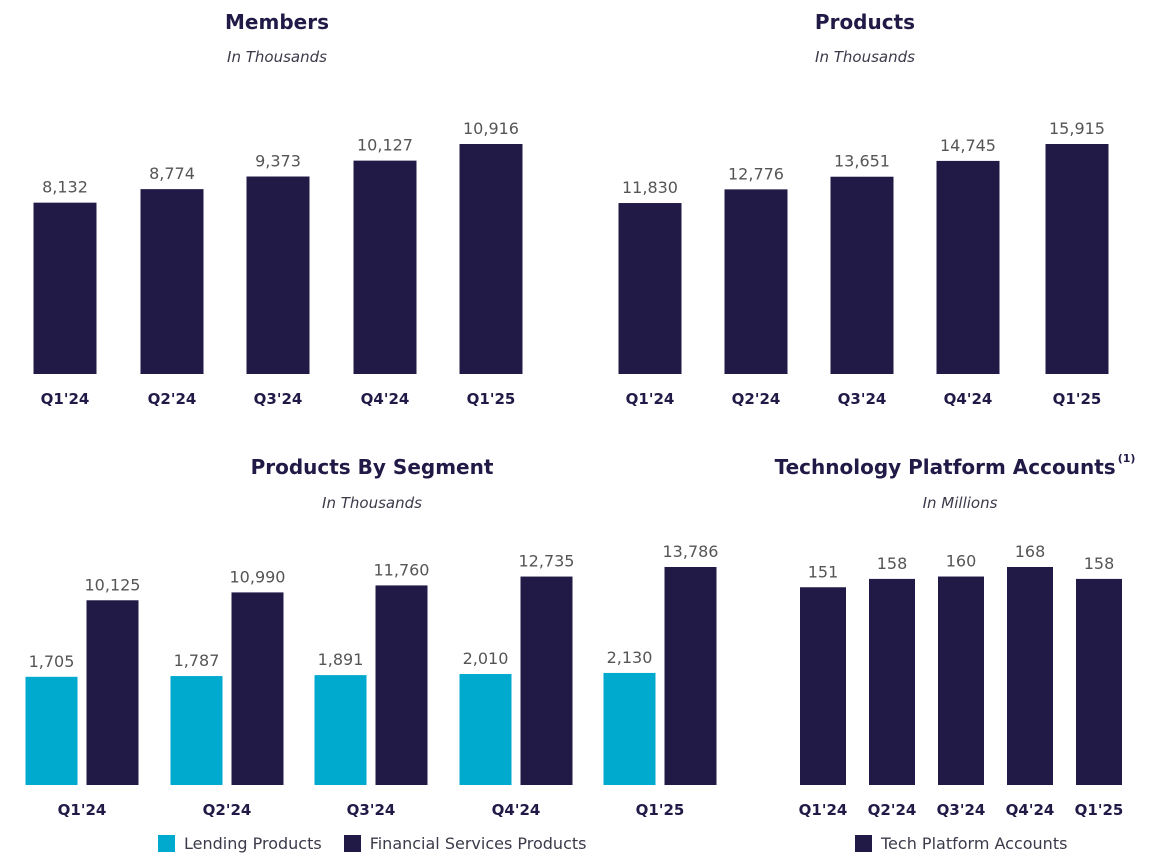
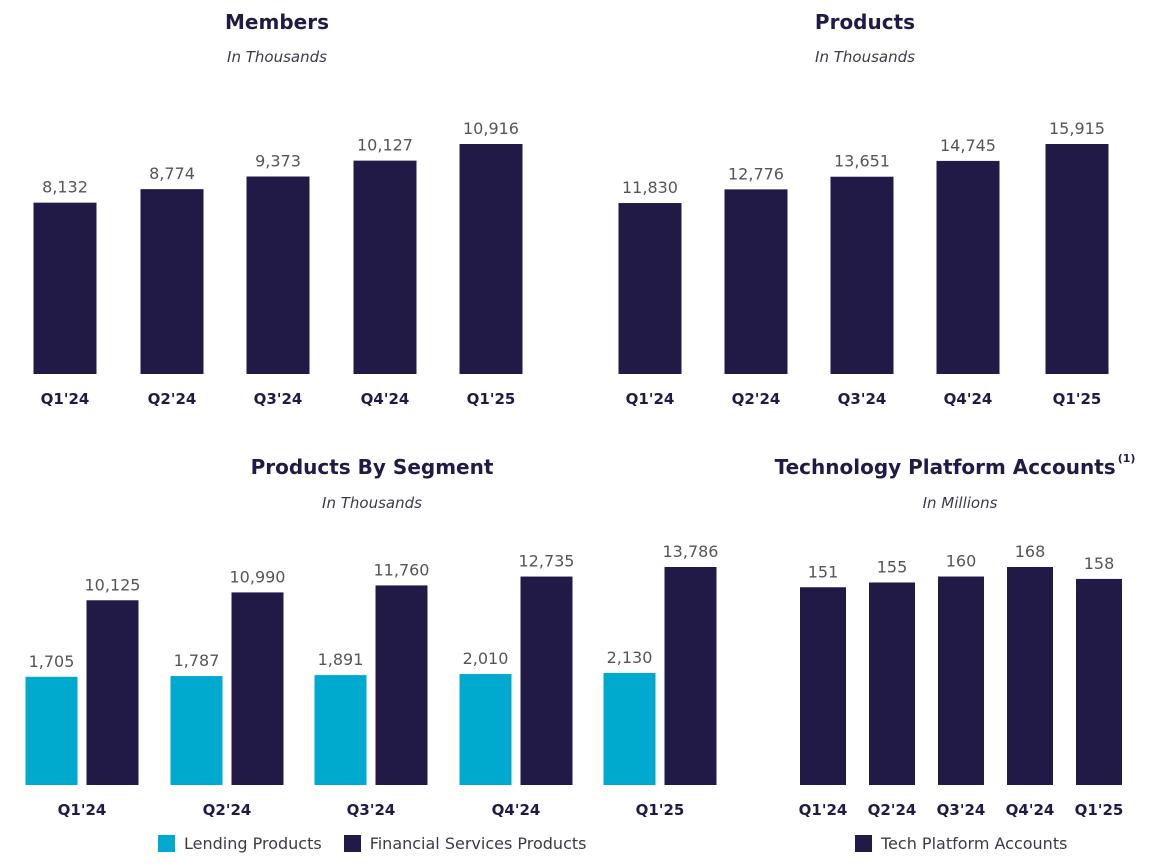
Technology Platform Accounts/Q2'24: 158 -> 155
